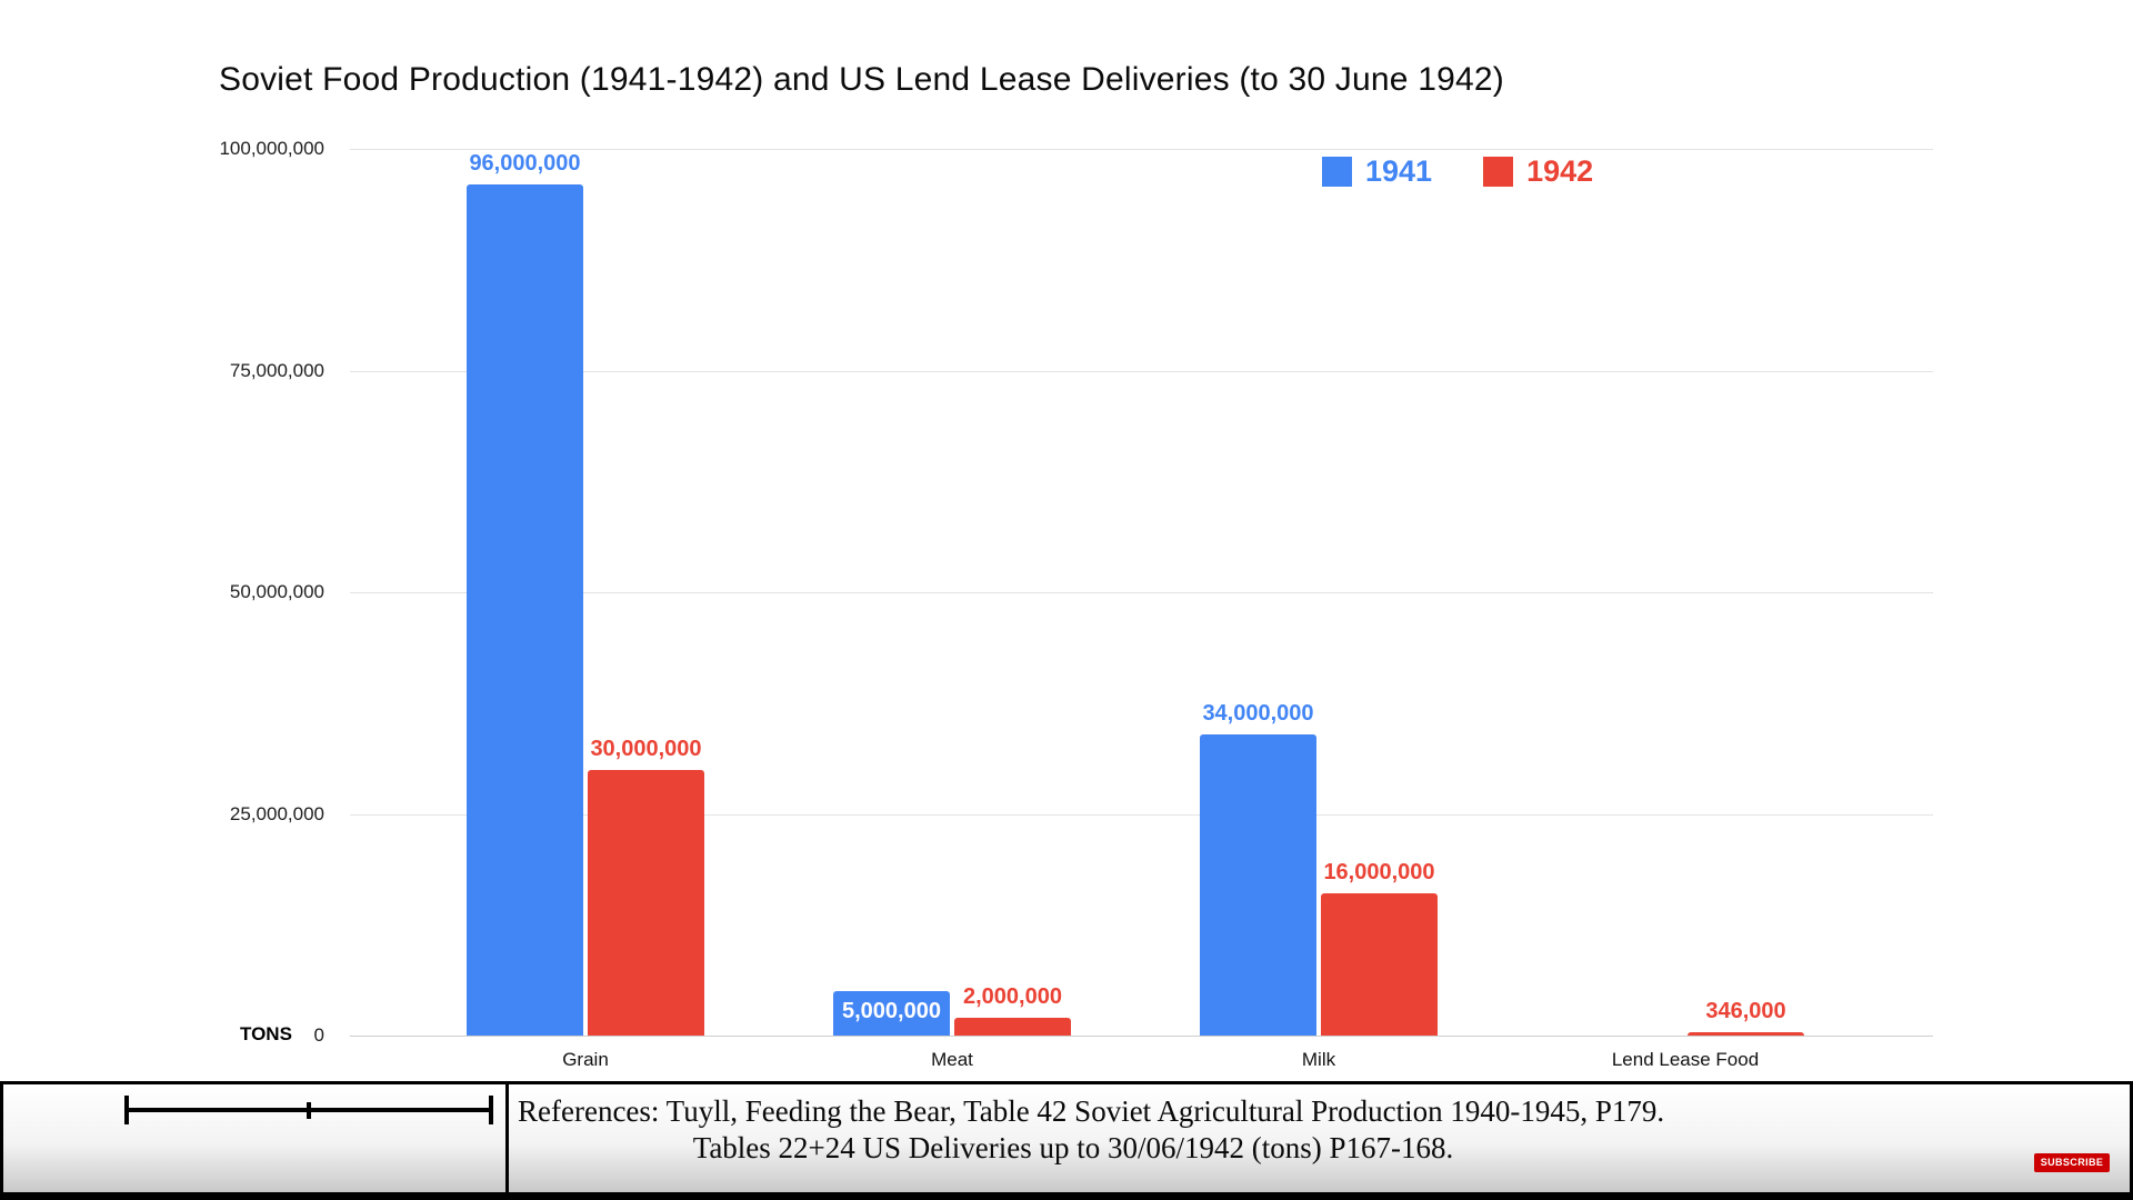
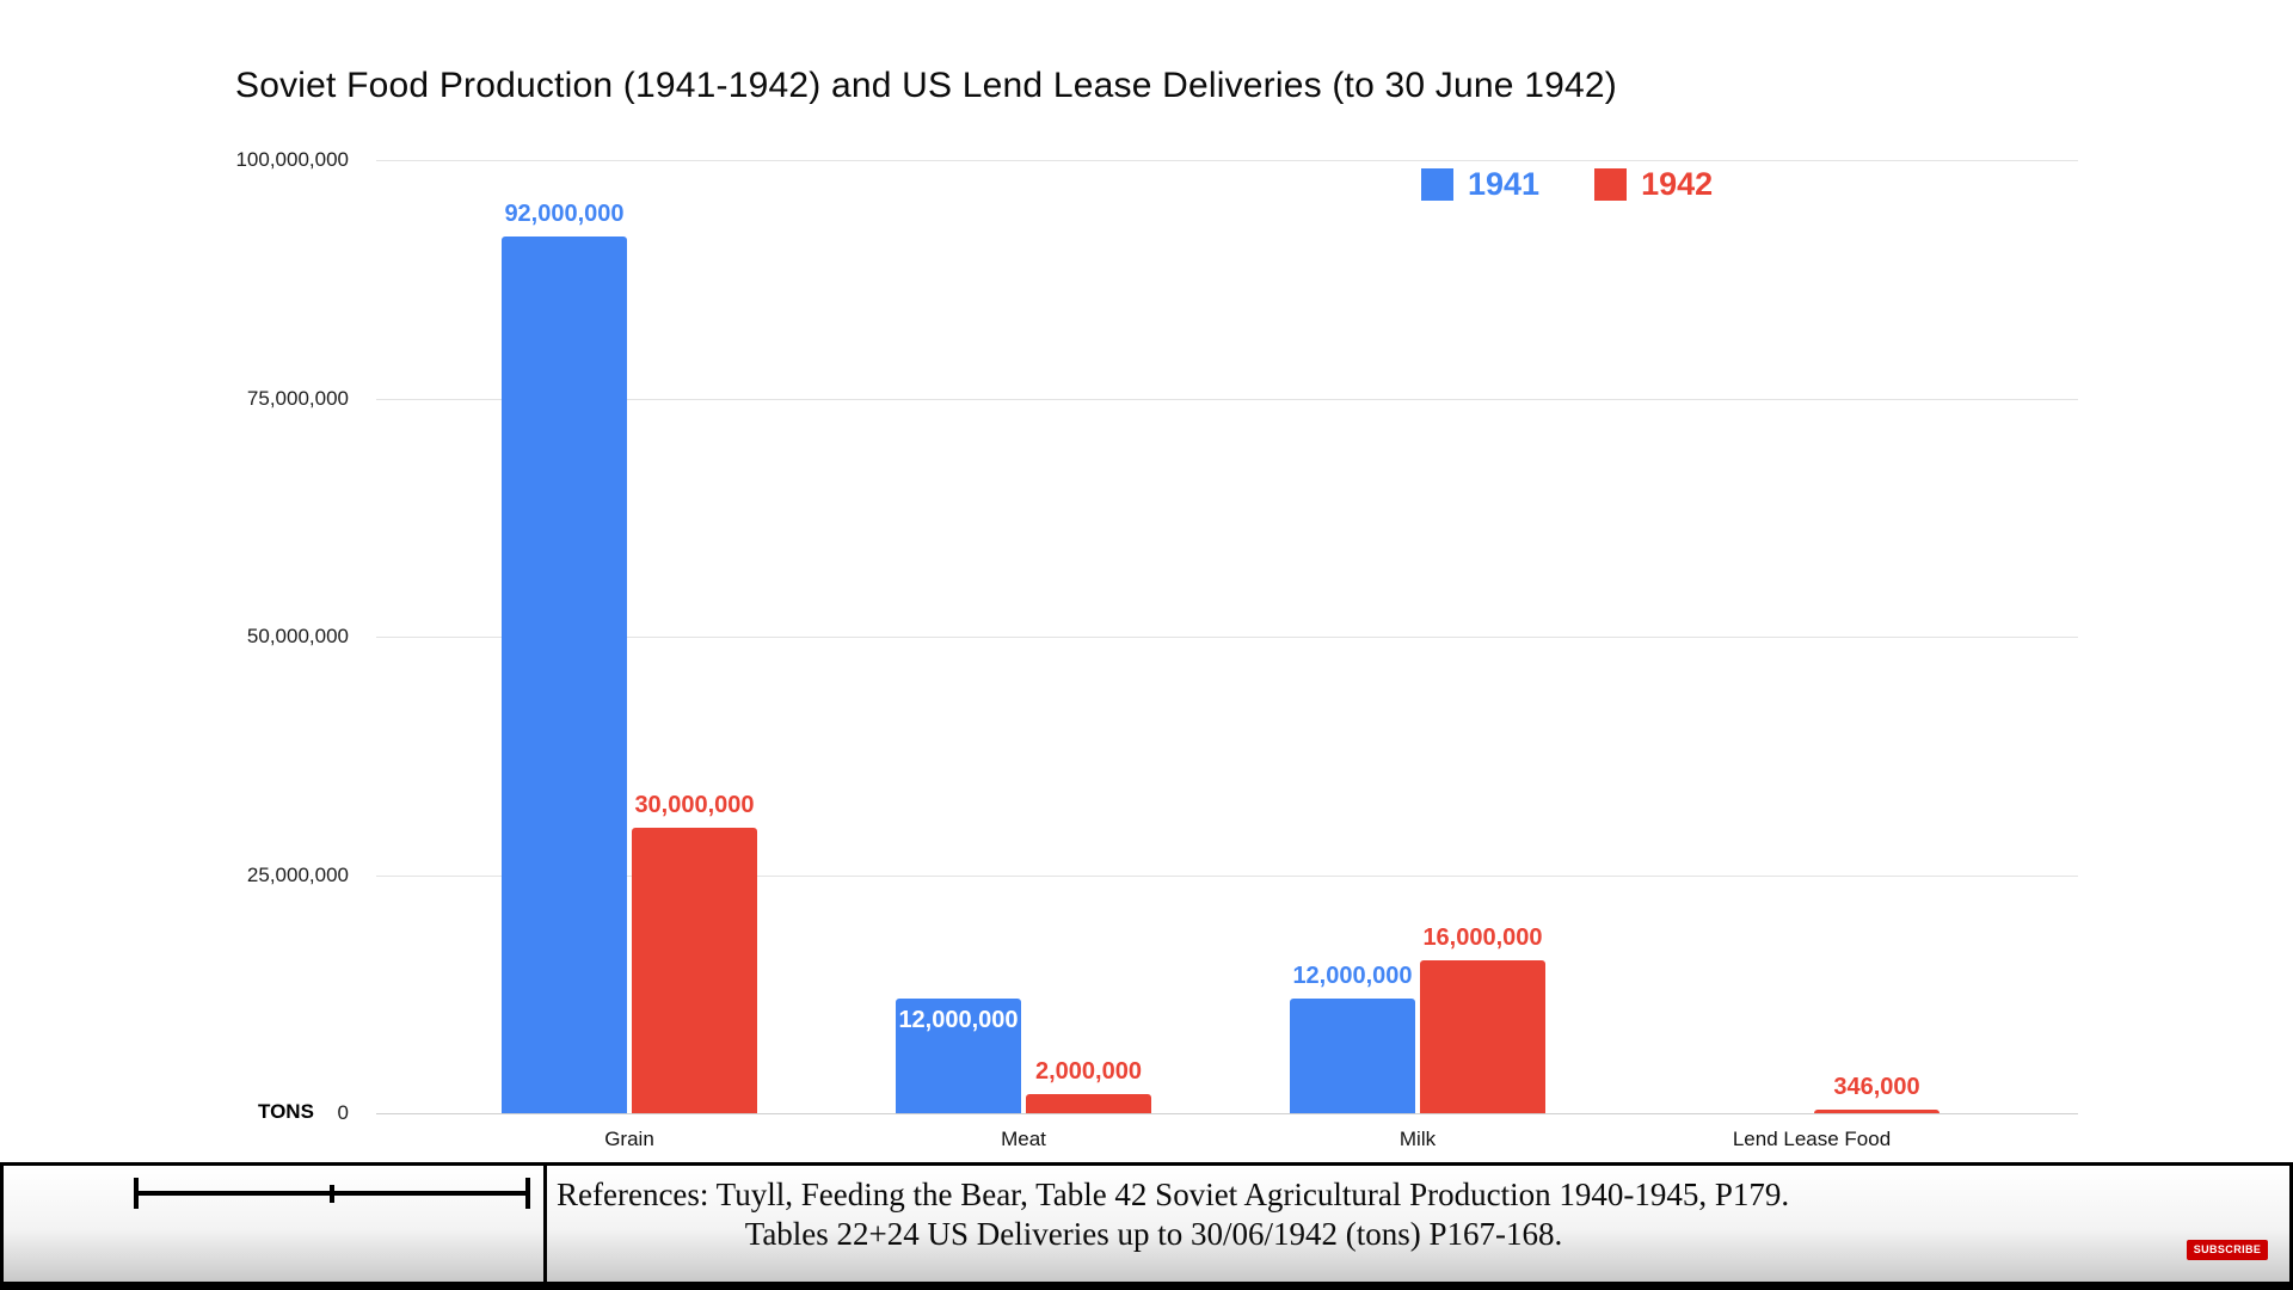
1941/Grain: 96,000,000 -> 92,000,000
1941/Meat: 5,000,000 -> 12,000,000
1941/Milk: 34,000,000 -> 12,000,000
